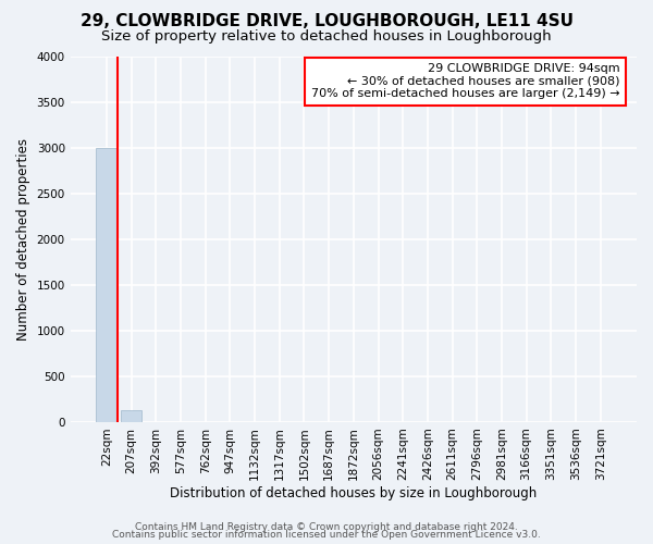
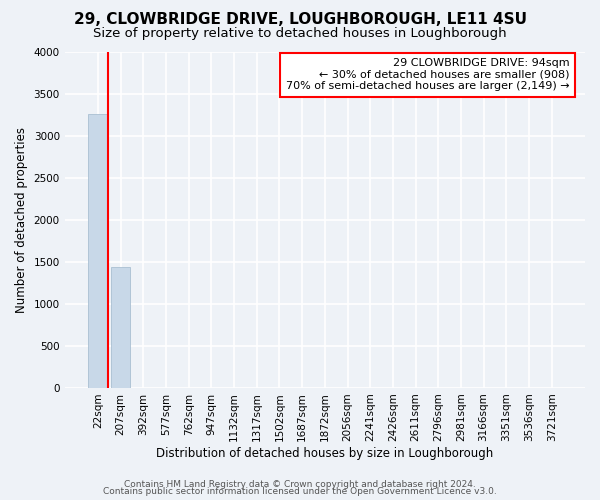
22sqm: 3000 -> 3260
207sqm: 130 -> 1440
